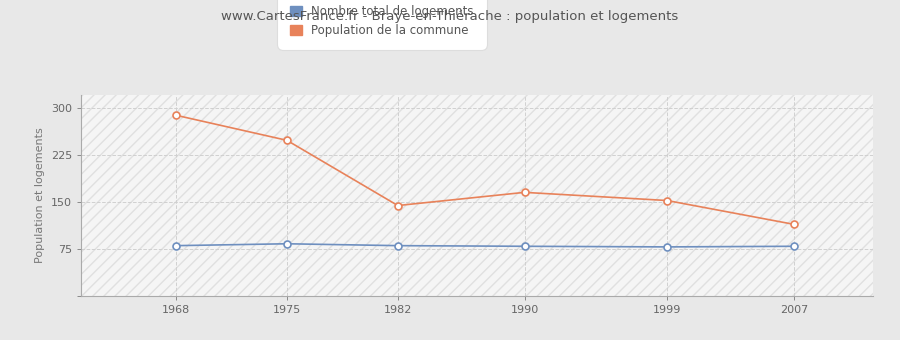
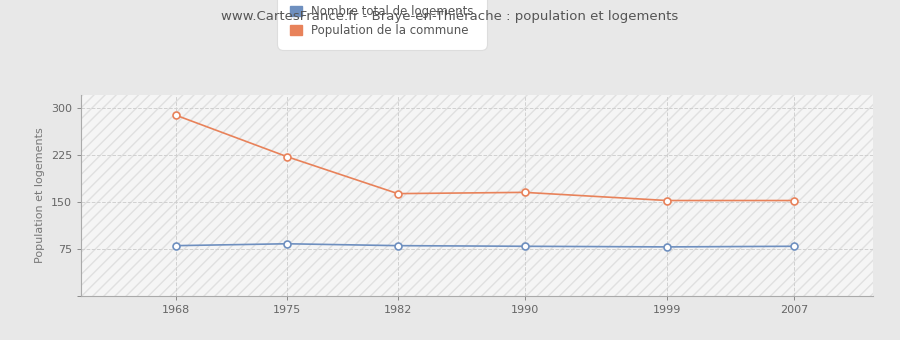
Population de la commune/1975: 248 -> 222
Population de la commune/1982: 144 -> 163
Population de la commune/2007: 114 -> 152
